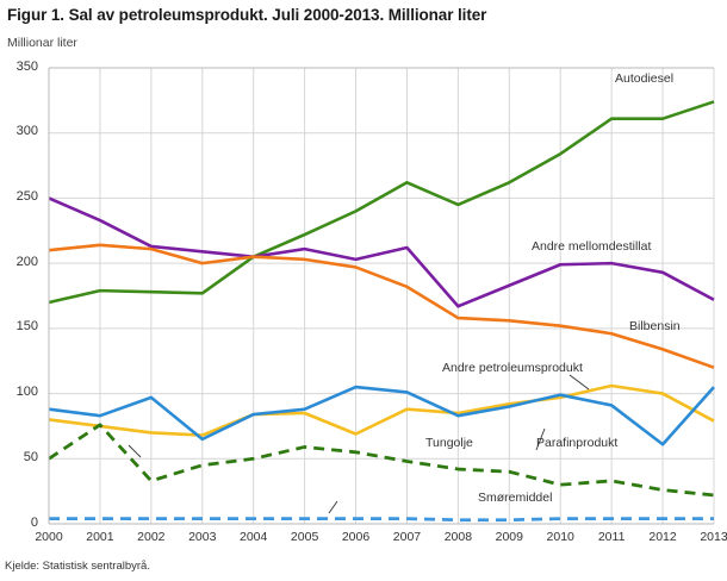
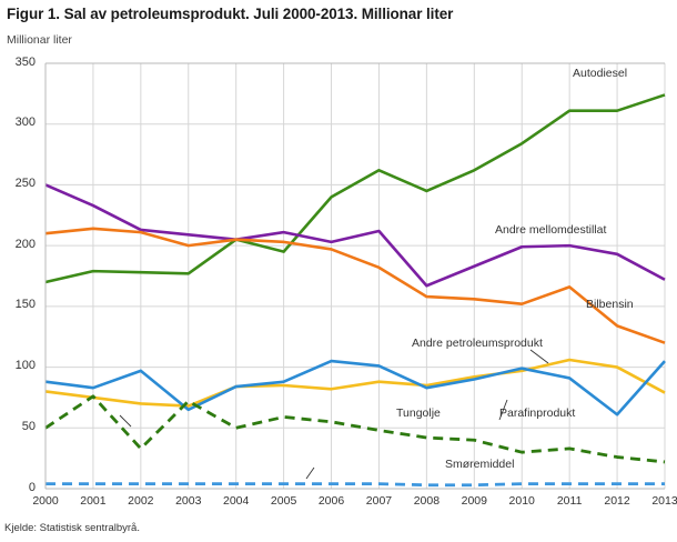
Tungolje/2003: 45 -> 72
Autodiesel/2005: 222 -> 195
Andre petroleumsprodukt/2006: 69 -> 82
Bilbensin/2011: 146 -> 166
